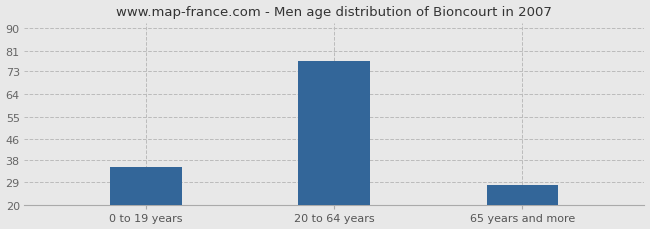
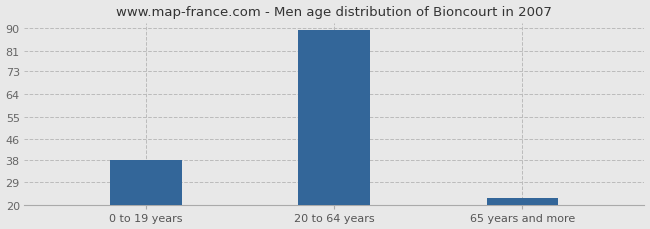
0 to 19 years: 35 -> 38
20 to 64 years: 77 -> 89
65 years and more: 28 -> 23
